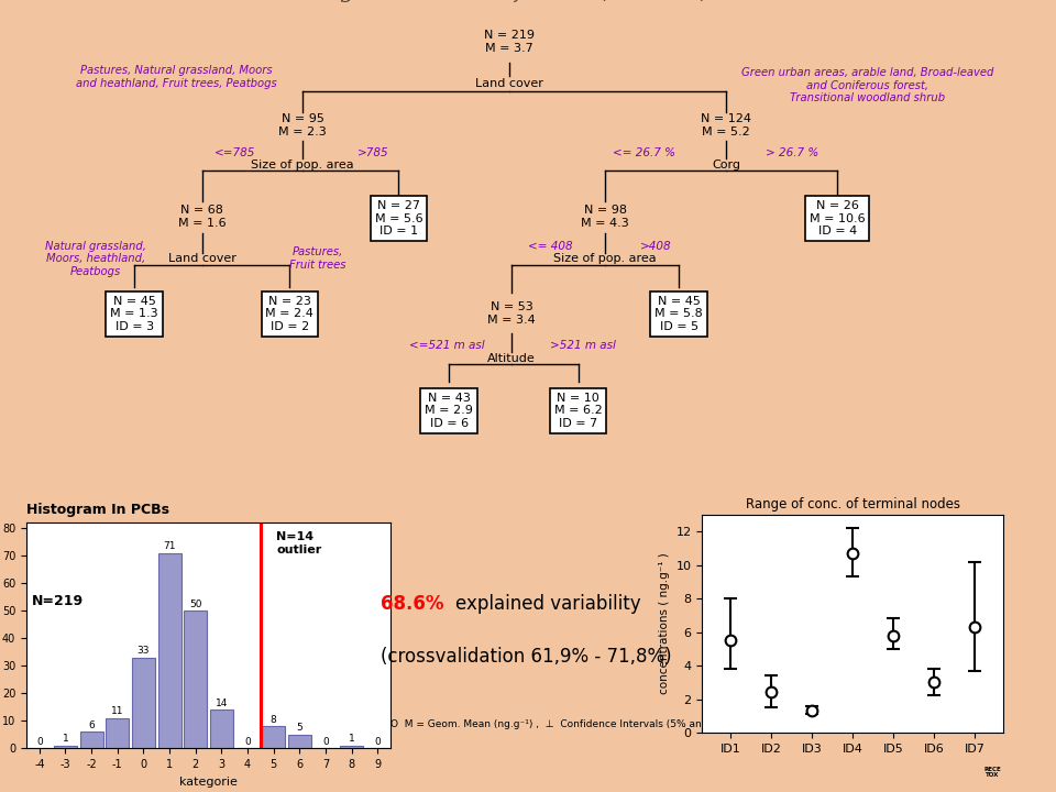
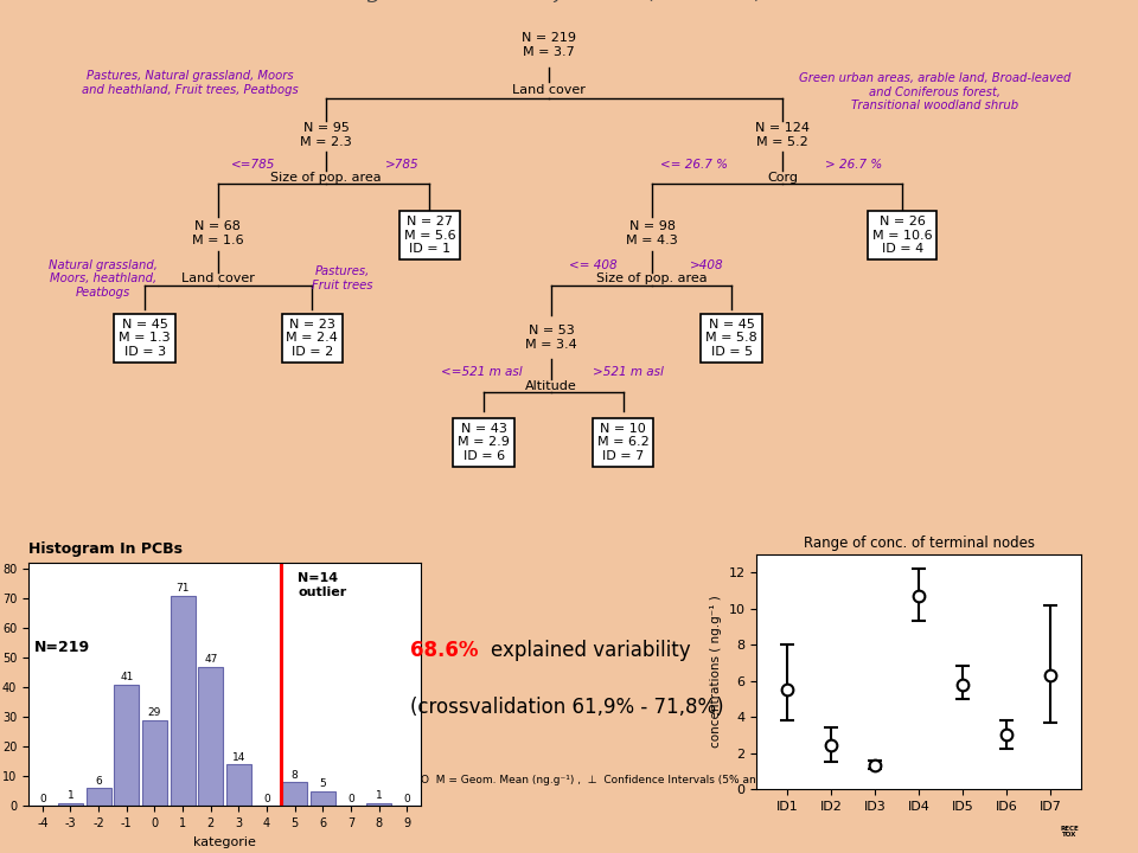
Histogram In PCBs/-1: 11 -> 41
Histogram In PCBs/0: 33 -> 29
Histogram In PCBs/2: 50 -> 47
